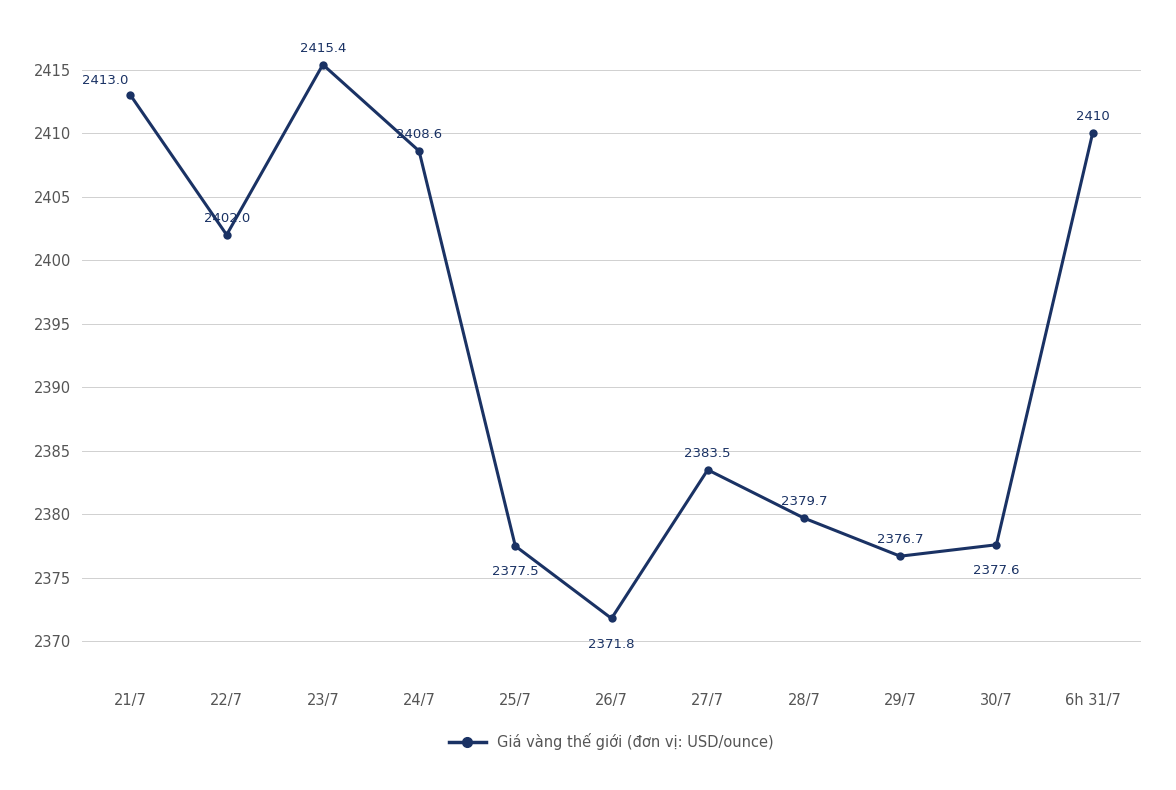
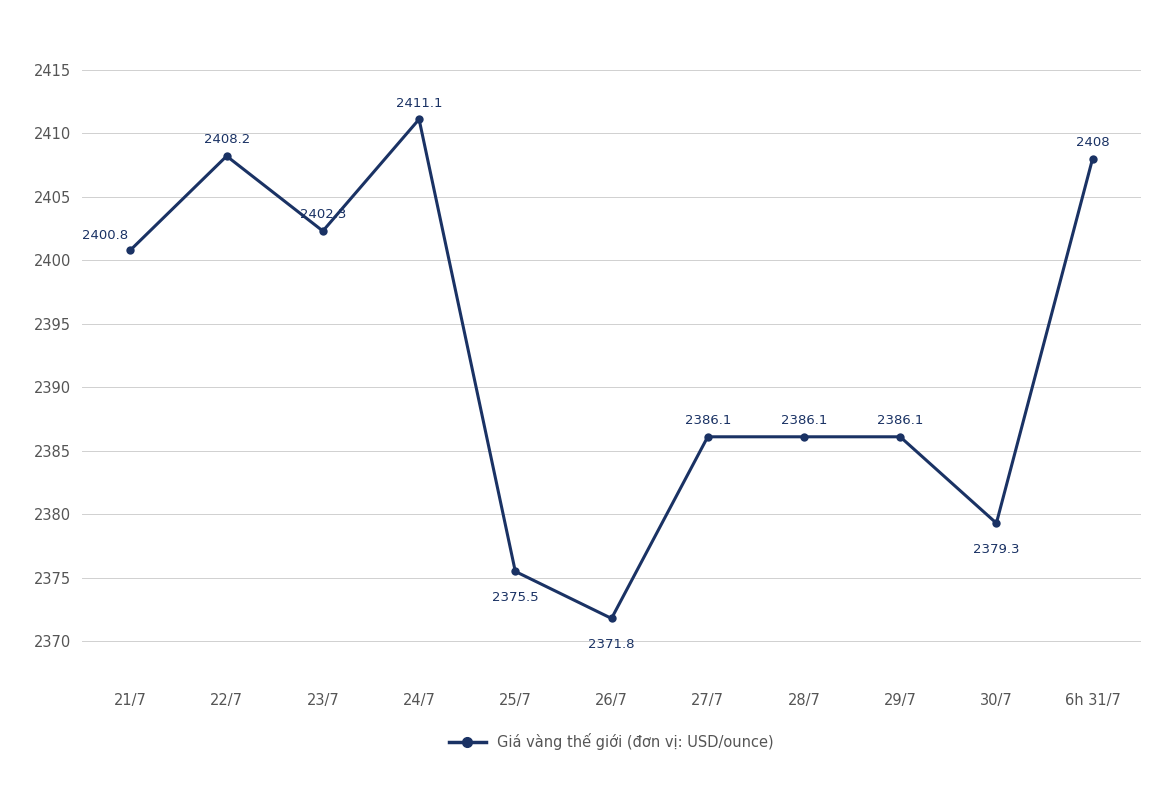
21/7: 2413.0 -> 2400.8
22/7: 2402.0 -> 2408.2
23/7: 2415.4 -> 2402.3
24/7: 2408.6 -> 2411.1
25/7: 2377.5 -> 2375.5
27/7: 2383.5 -> 2386.1
28/7: 2379.7 -> 2386.1
29/7: 2376.7 -> 2386.1
30/7: 2377.6 -> 2379.3
6h 31/7: 2410 -> 2408
